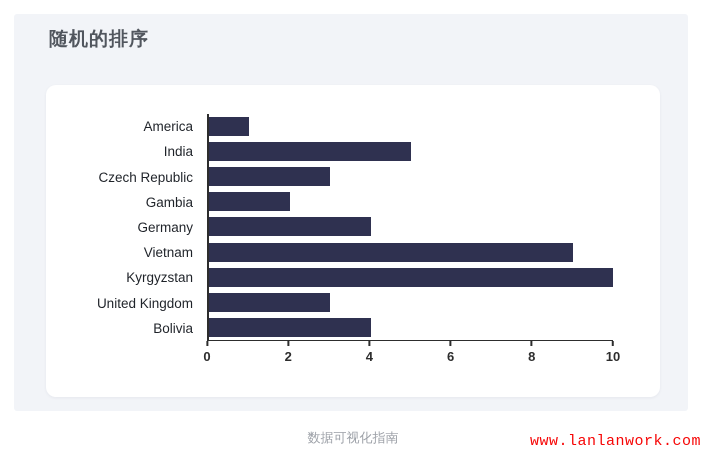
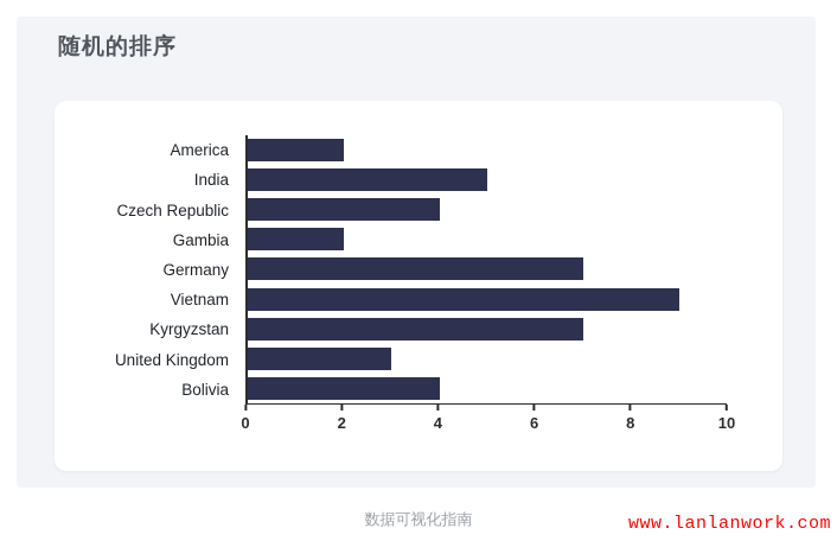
America: 1 -> 2
Czech Republic: 3 -> 4
Germany: 4 -> 7
Kyrgyzstan: 10 -> 7
